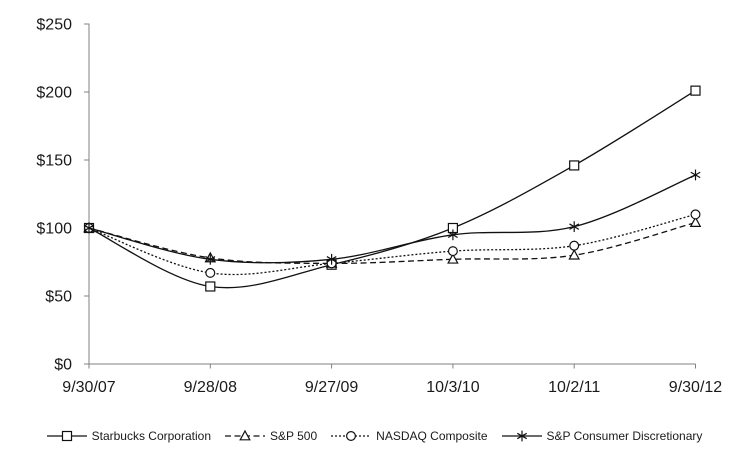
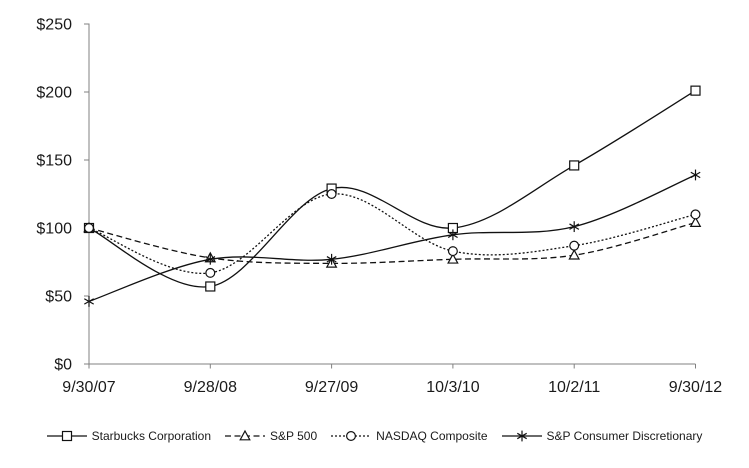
S&P Consumer Discretionary/9/30/07: $100 -> $46
Starbucks Corporation/9/27/09: $73 -> $129
NASDAQ Composite/9/27/09: $74 -> $125
